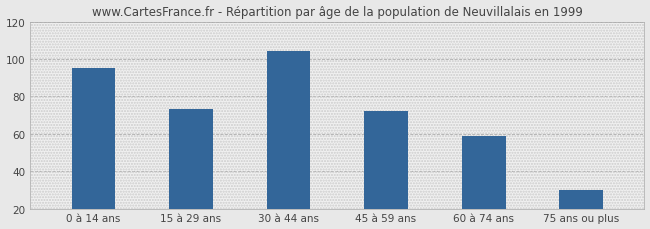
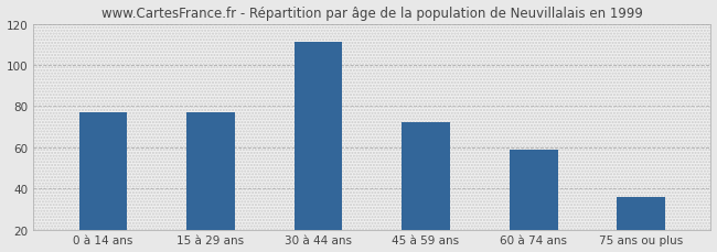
0 à 14 ans: 95 -> 77
15 à 29 ans: 73 -> 77
30 à 44 ans: 104 -> 111
75 ans ou plus: 30 -> 36
